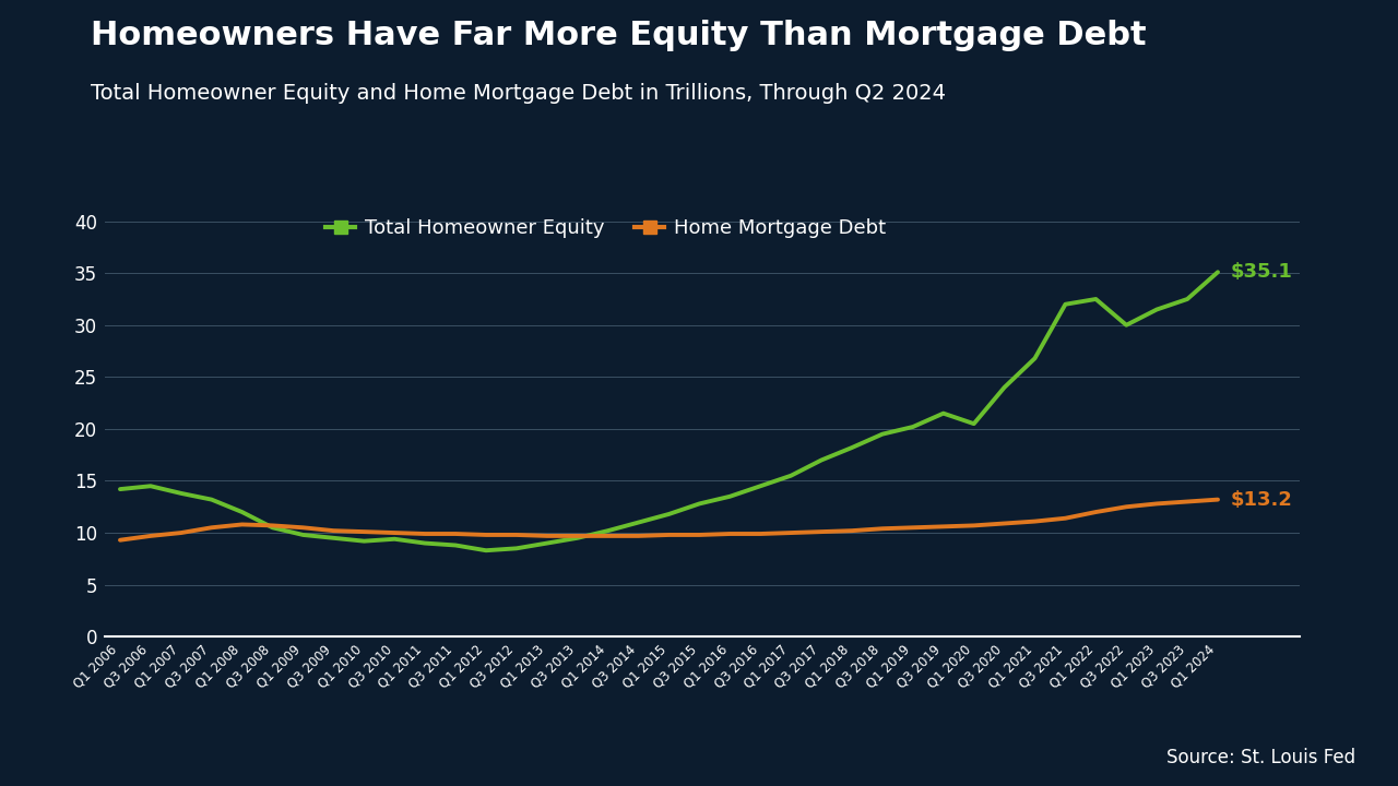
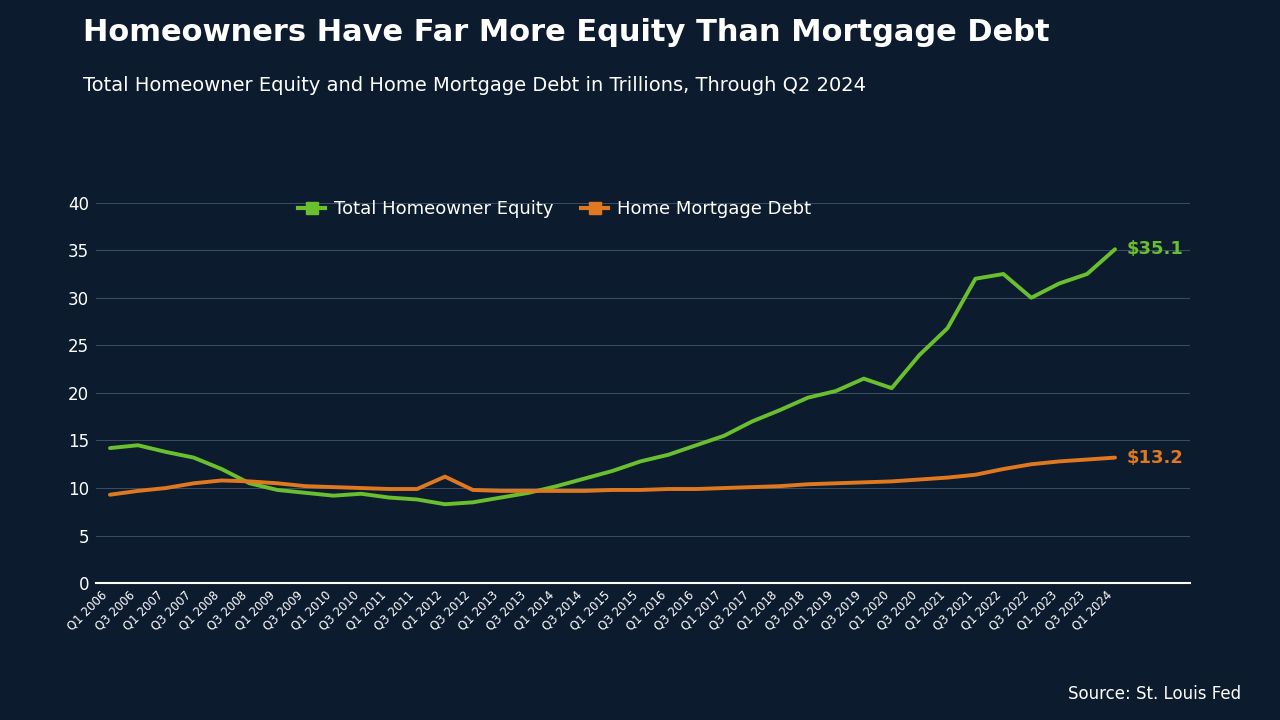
Home Mortgage Debt/Q1 2012: 9.8 -> 11.2
